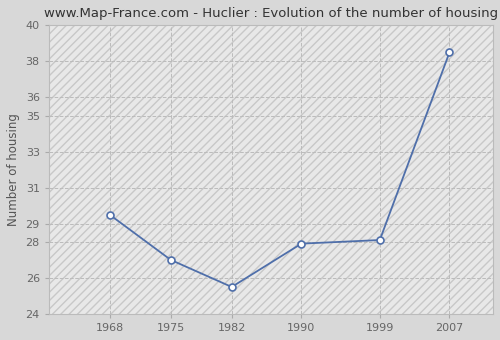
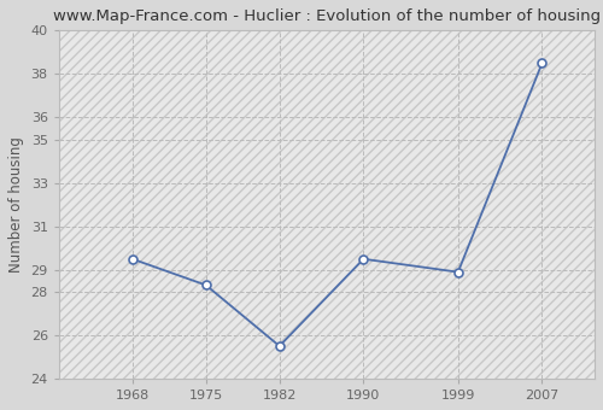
1975: 27.0 -> 28.3
1990: 27.9 -> 29.5
1999: 28.1 -> 28.9
